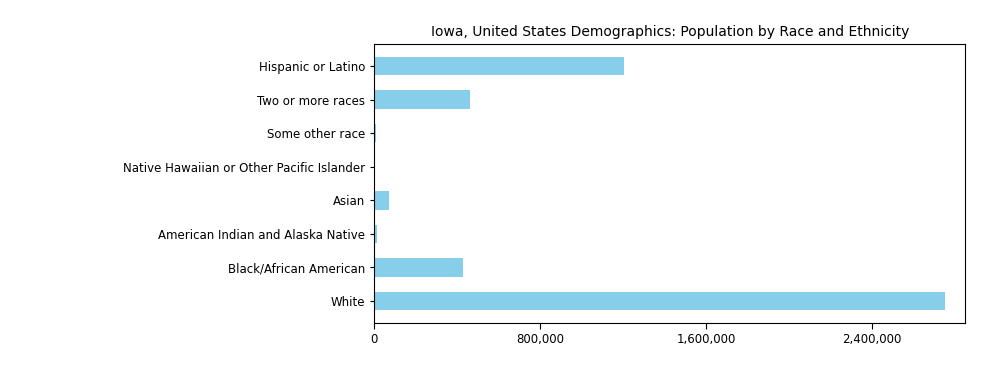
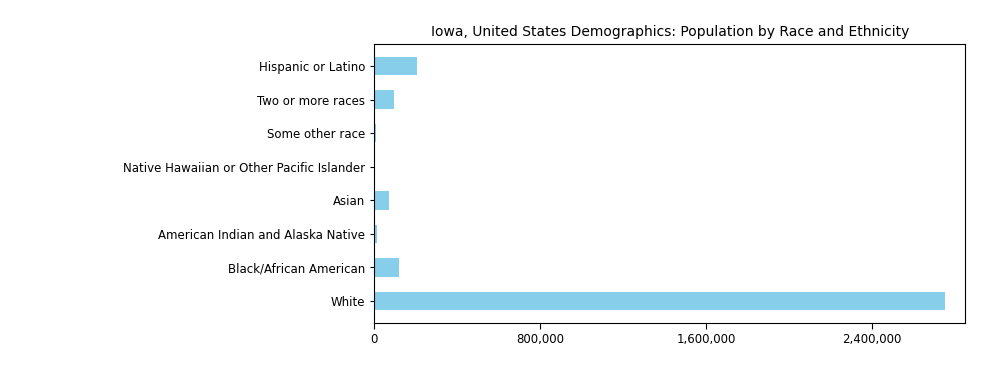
Hispanic or Latino: 1,205,000 -> 205,000
Two or more races: 460,000 -> 95,000
Black/African American: 430,000 -> 117,000
